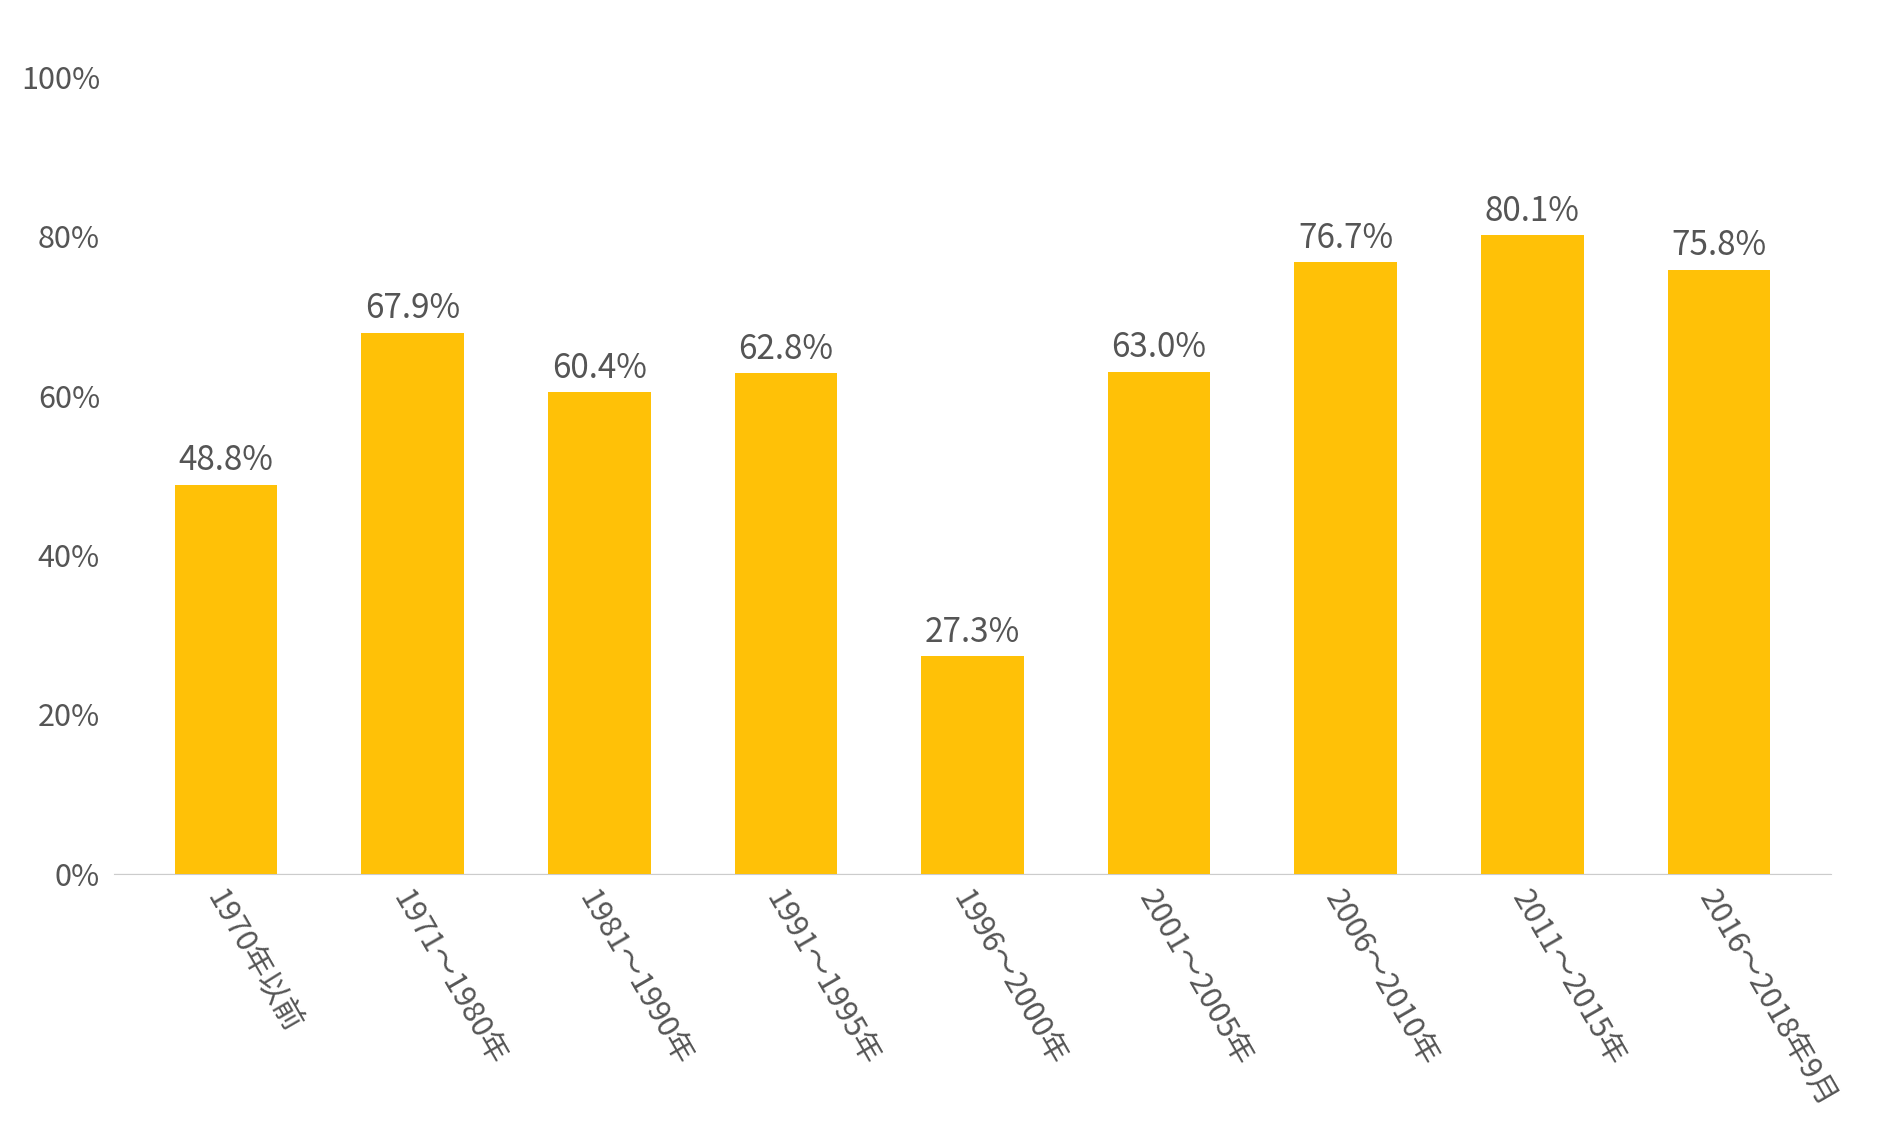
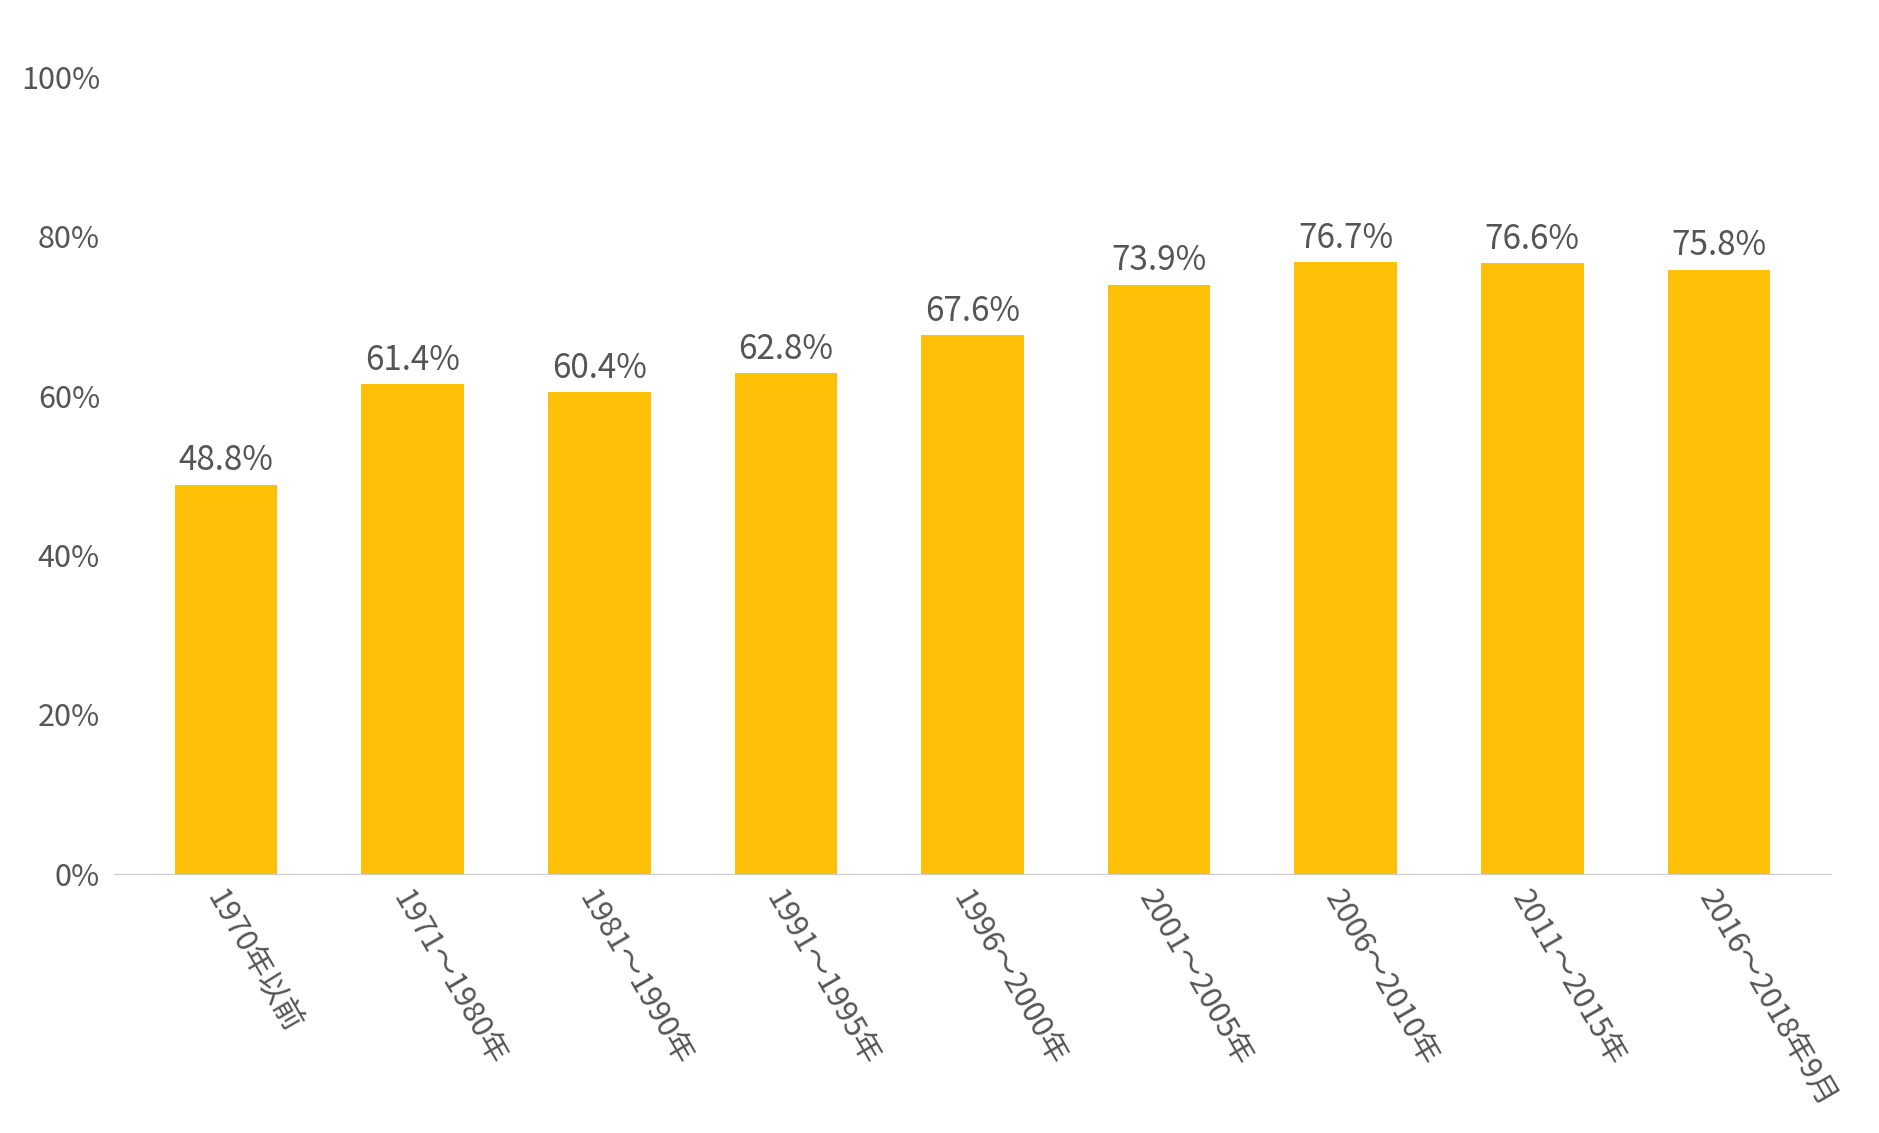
1971〜1980年: 67.9% -> 61.4%
1996〜2000年: 27.3% -> 67.6%
2001〜2005年: 63.0% -> 73.9%
2011〜2015年: 80.1% -> 76.6%
